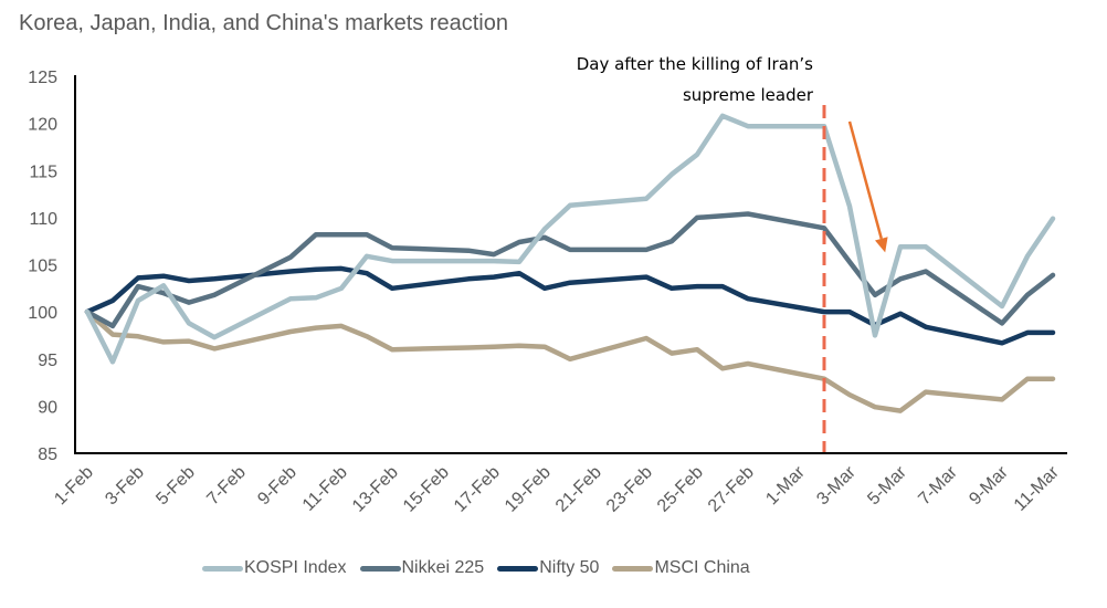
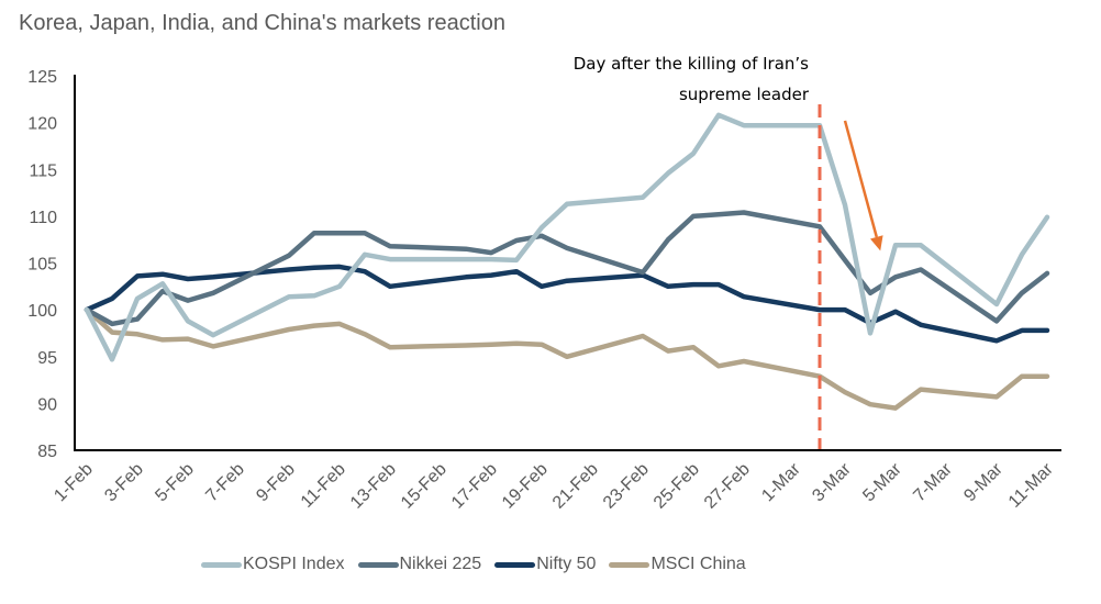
Nikkei 225/3-Feb: 103 -> 99
Nikkei 225/23-Feb: 107 -> 104
